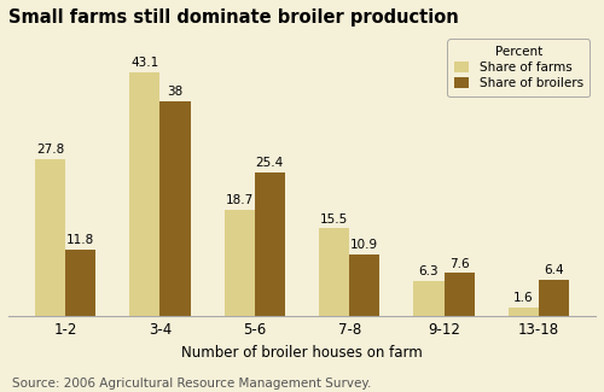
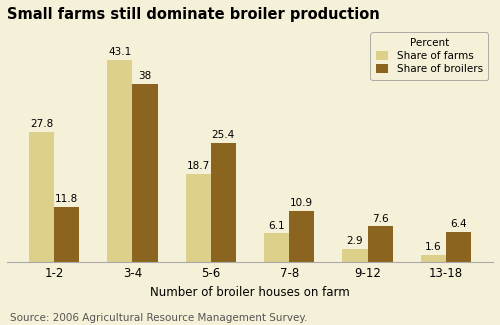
Share of farms/7-8: 15.5 -> 6.1
Share of farms/9-12: 6.3 -> 2.9
